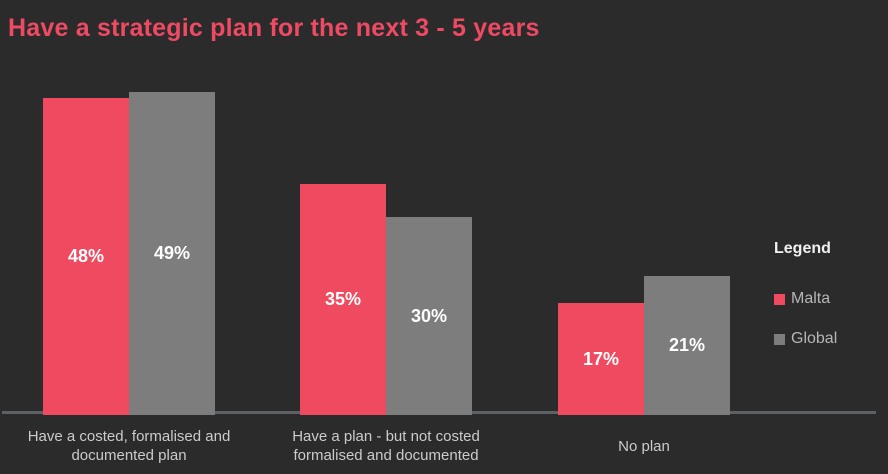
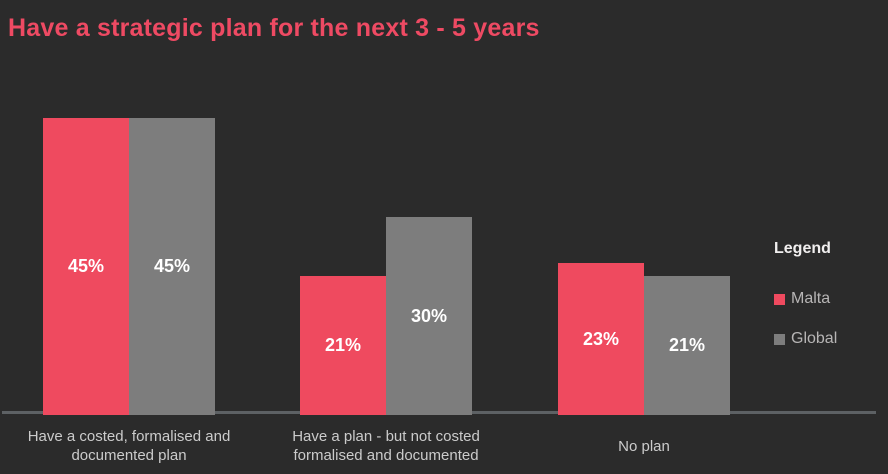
Malta/Have a costed, formalised and documented plan: 48% -> 45%
Global/Have a costed, formalised and documented plan: 49% -> 45%
Malta/Have a plan - but not costed formalised and documented: 35% -> 21%
Malta/No plan: 17% -> 23%
